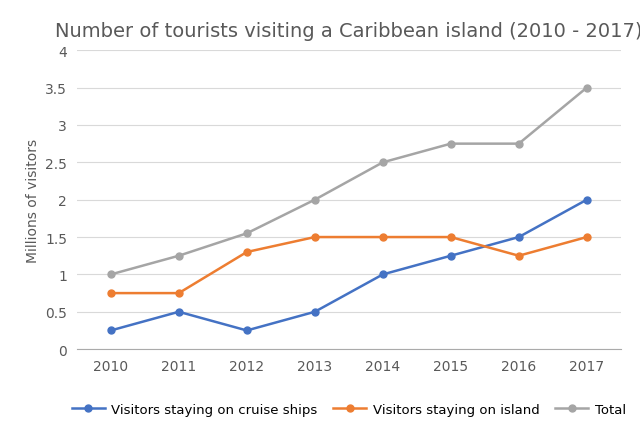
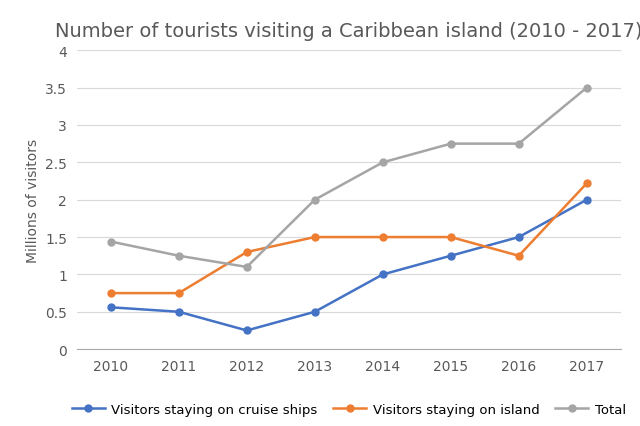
Visitors staying on cruise ships/2010: 0.25 -> 0.56
Total/2010: 1.00 -> 1.44
Total/2012: 1.55 -> 1.10
Visitors staying on island/2017: 1.50 -> 2.22
